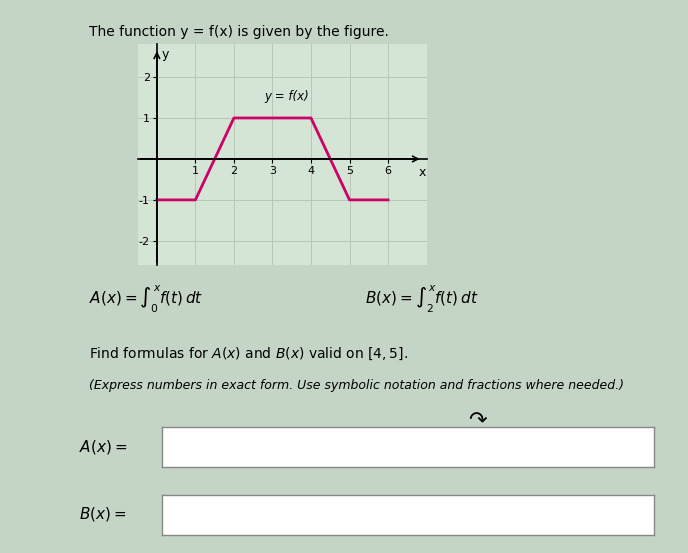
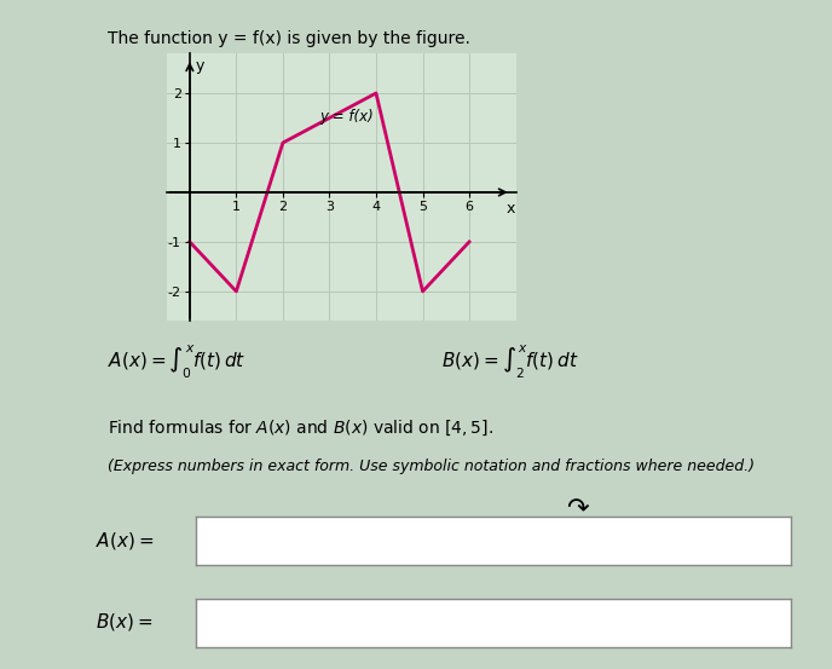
1: -1 -> -2
4: 1 -> 2
5: -1 -> -2
